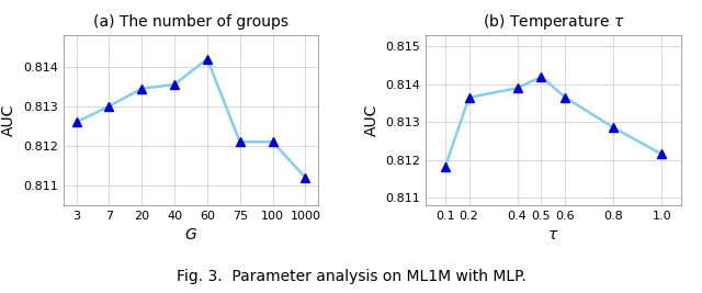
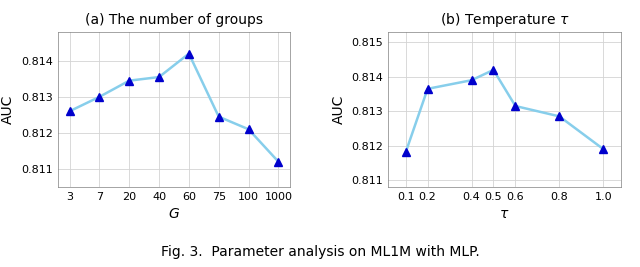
(a) The number of groups/75: 0.81210 -> 0.81245
0.6: 0.81365 -> 0.81315
1.0: 0.81215 -> 0.81190
